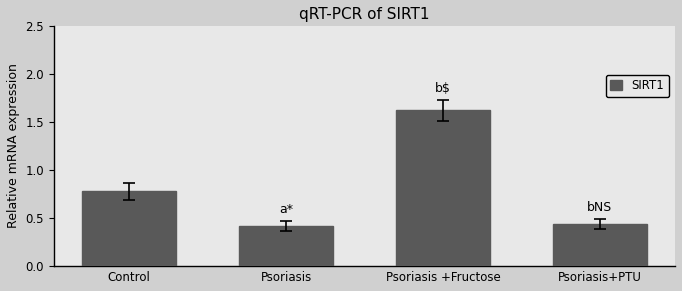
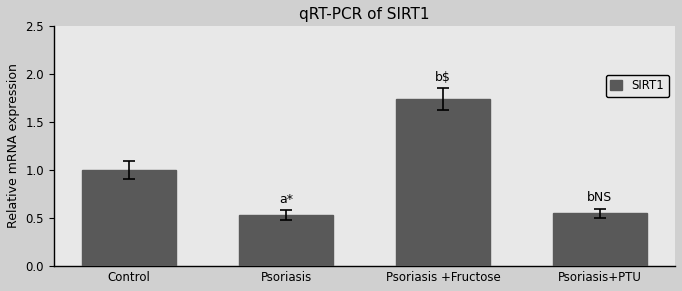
Control: 0.78 -> 1.00
Psoriasis: 0.42 -> 0.53
Psoriasis +Fructose: 1.62 -> 1.74
Psoriasis+PTU: 0.44 -> 0.55
